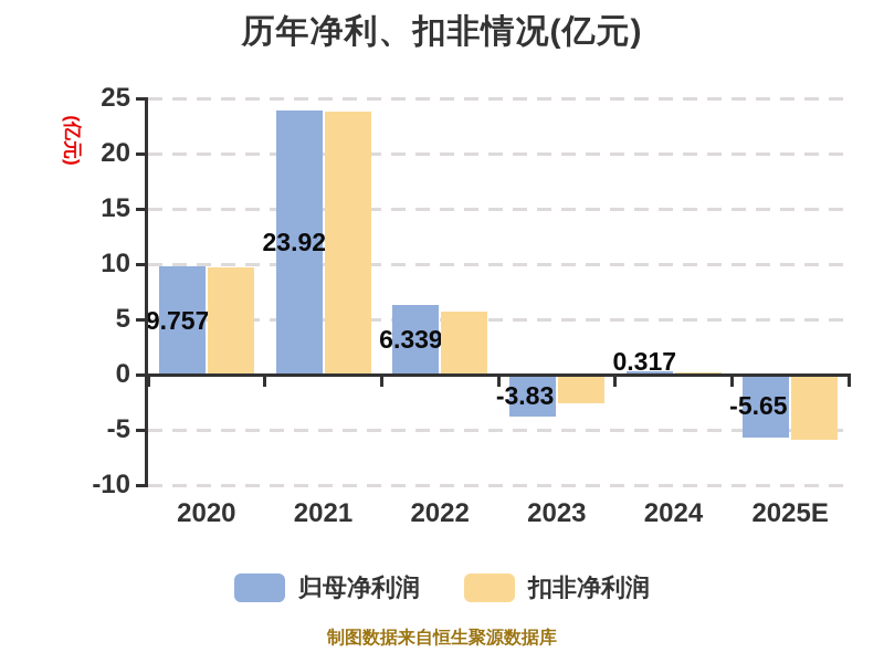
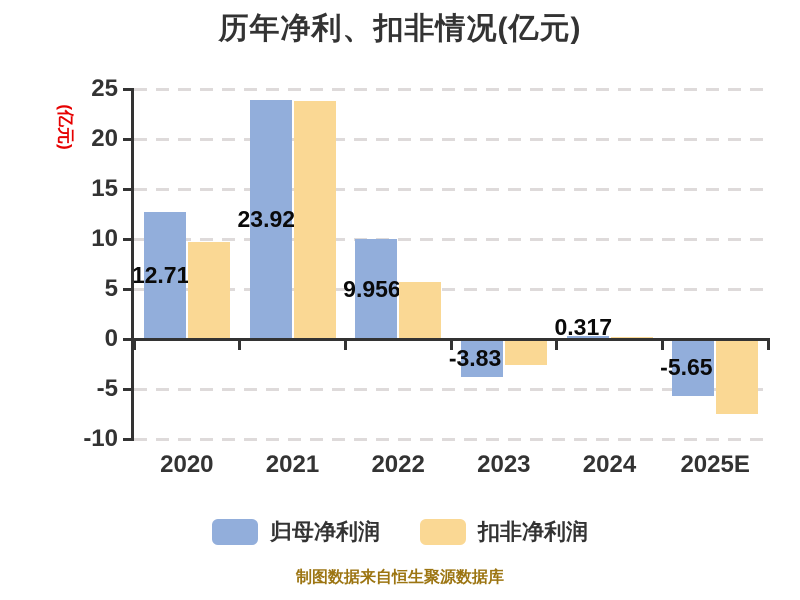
归母净利润/2020: 9.757 -> 12.712
归母净利润/2022: 6.339 -> 9.956
扣非净利润/2025E: -5.9 -> -7.5
